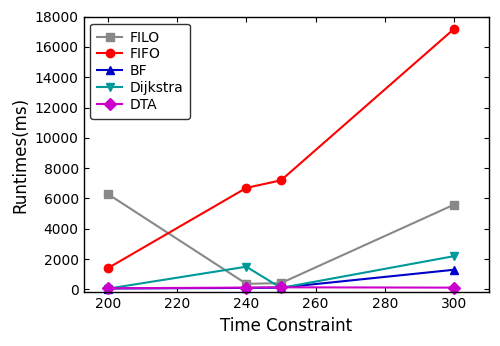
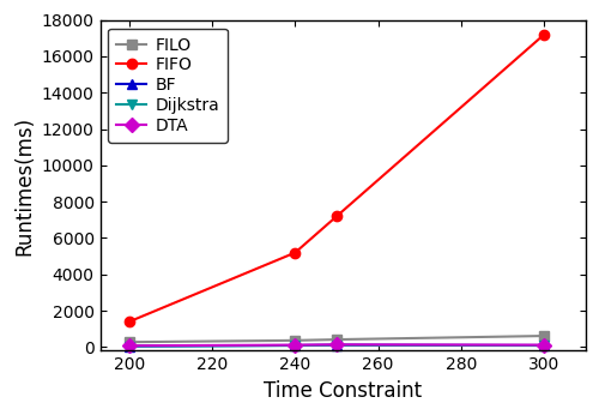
FILO/200: 6300 -> 300
FIFO/240: 6700 -> 5200
Dijkstra/240: 1500 -> 100
FILO/300: 5600 -> 600
BF/300: 1300 -> 100
Dijkstra/300: 2200 -> 100
